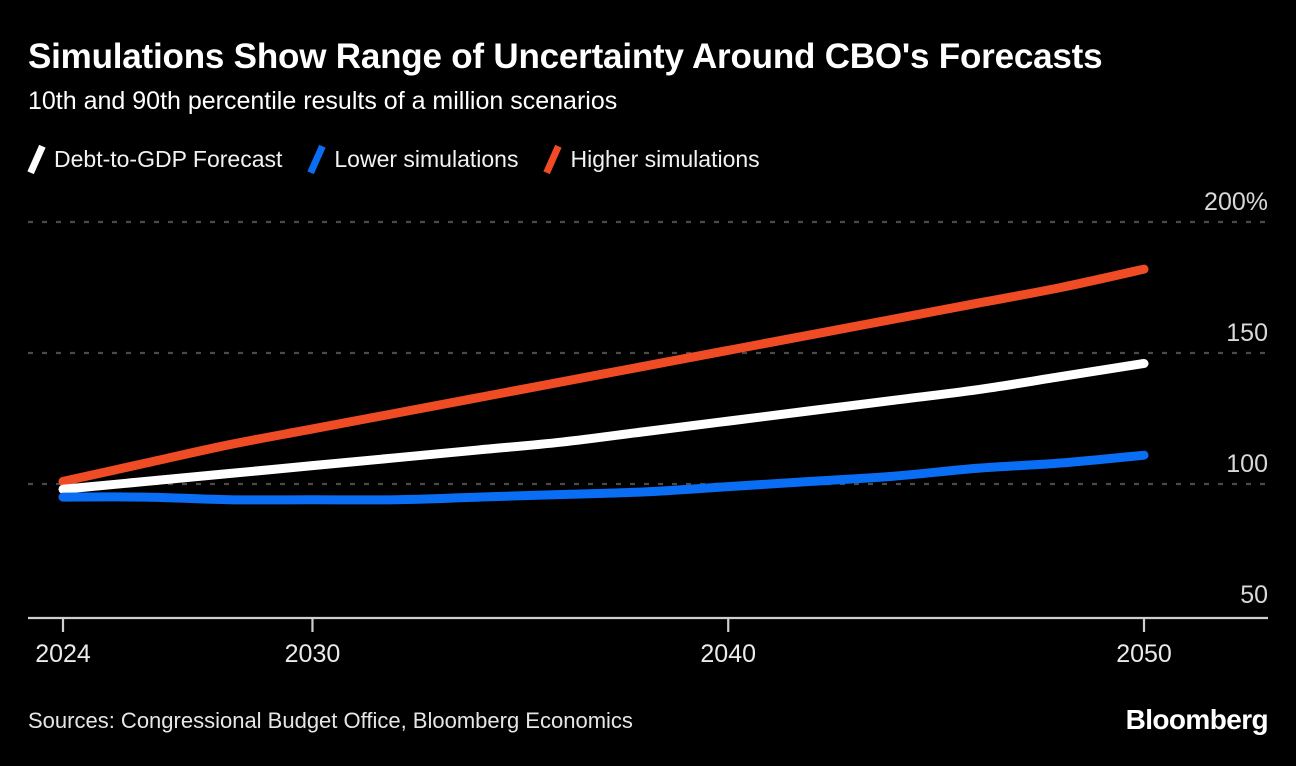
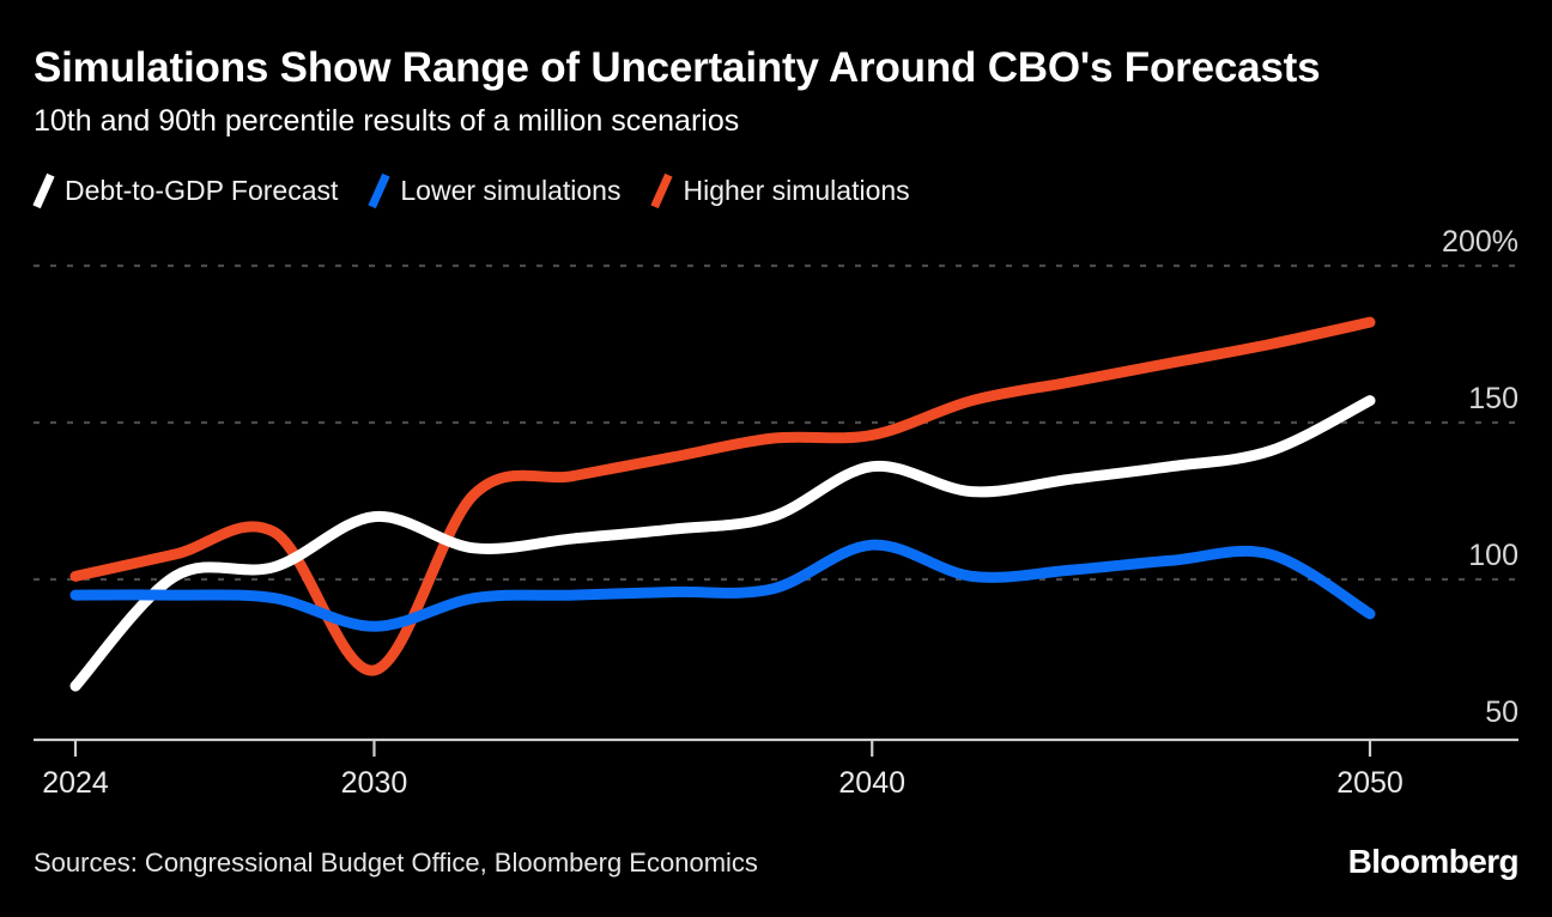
Debt-to-GDP Forecast/2024: 98% -> 66%
Higher simulations/2030: 121% -> 71%
Debt-to-GDP Forecast/2030: 107% -> 120%
Lower simulations/2030: 94% -> 85%
Higher simulations/2040: 151% -> 146%
Debt-to-GDP Forecast/2040: 124% -> 136%
Lower simulations/2040: 99% -> 111%
Debt-to-GDP Forecast/2050: 146% -> 157%
Lower simulations/2050: 111% -> 89%
